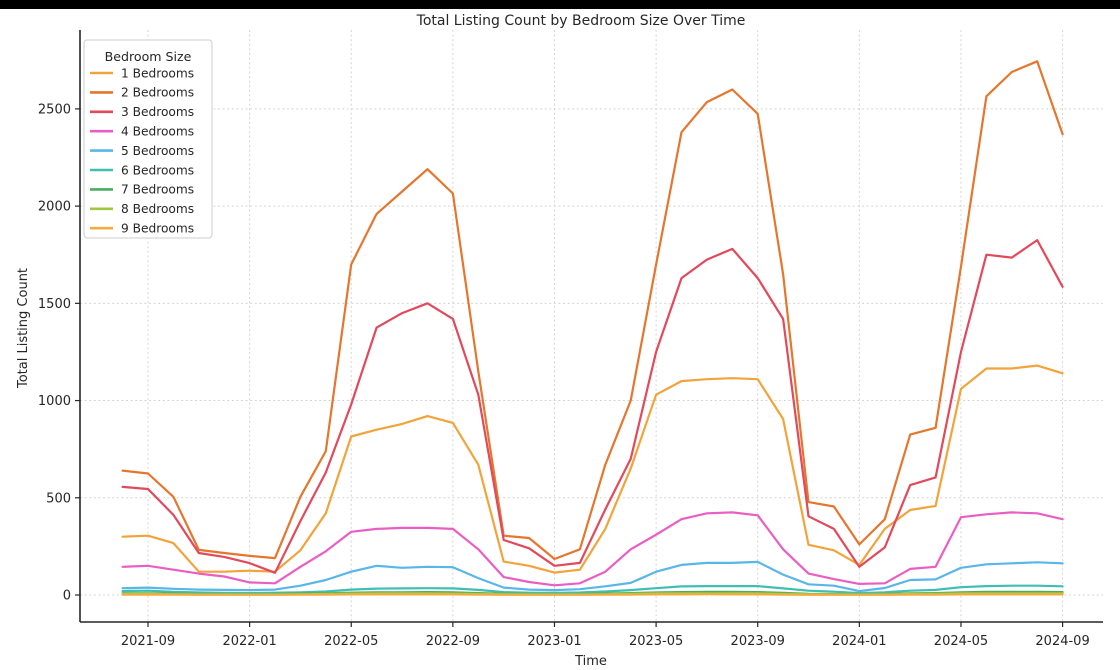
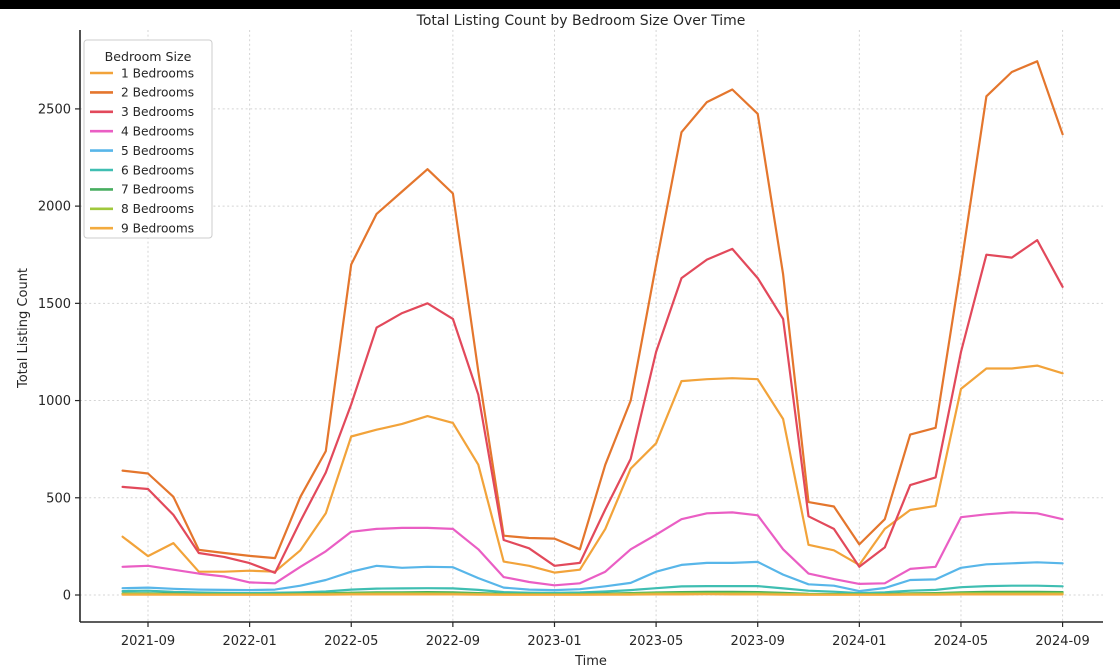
1 Bedrooms/2021-09: 300 -> 200
2 Bedrooms/2023-01: 180 -> 290
1 Bedrooms/2023-05: 1030 -> 780
